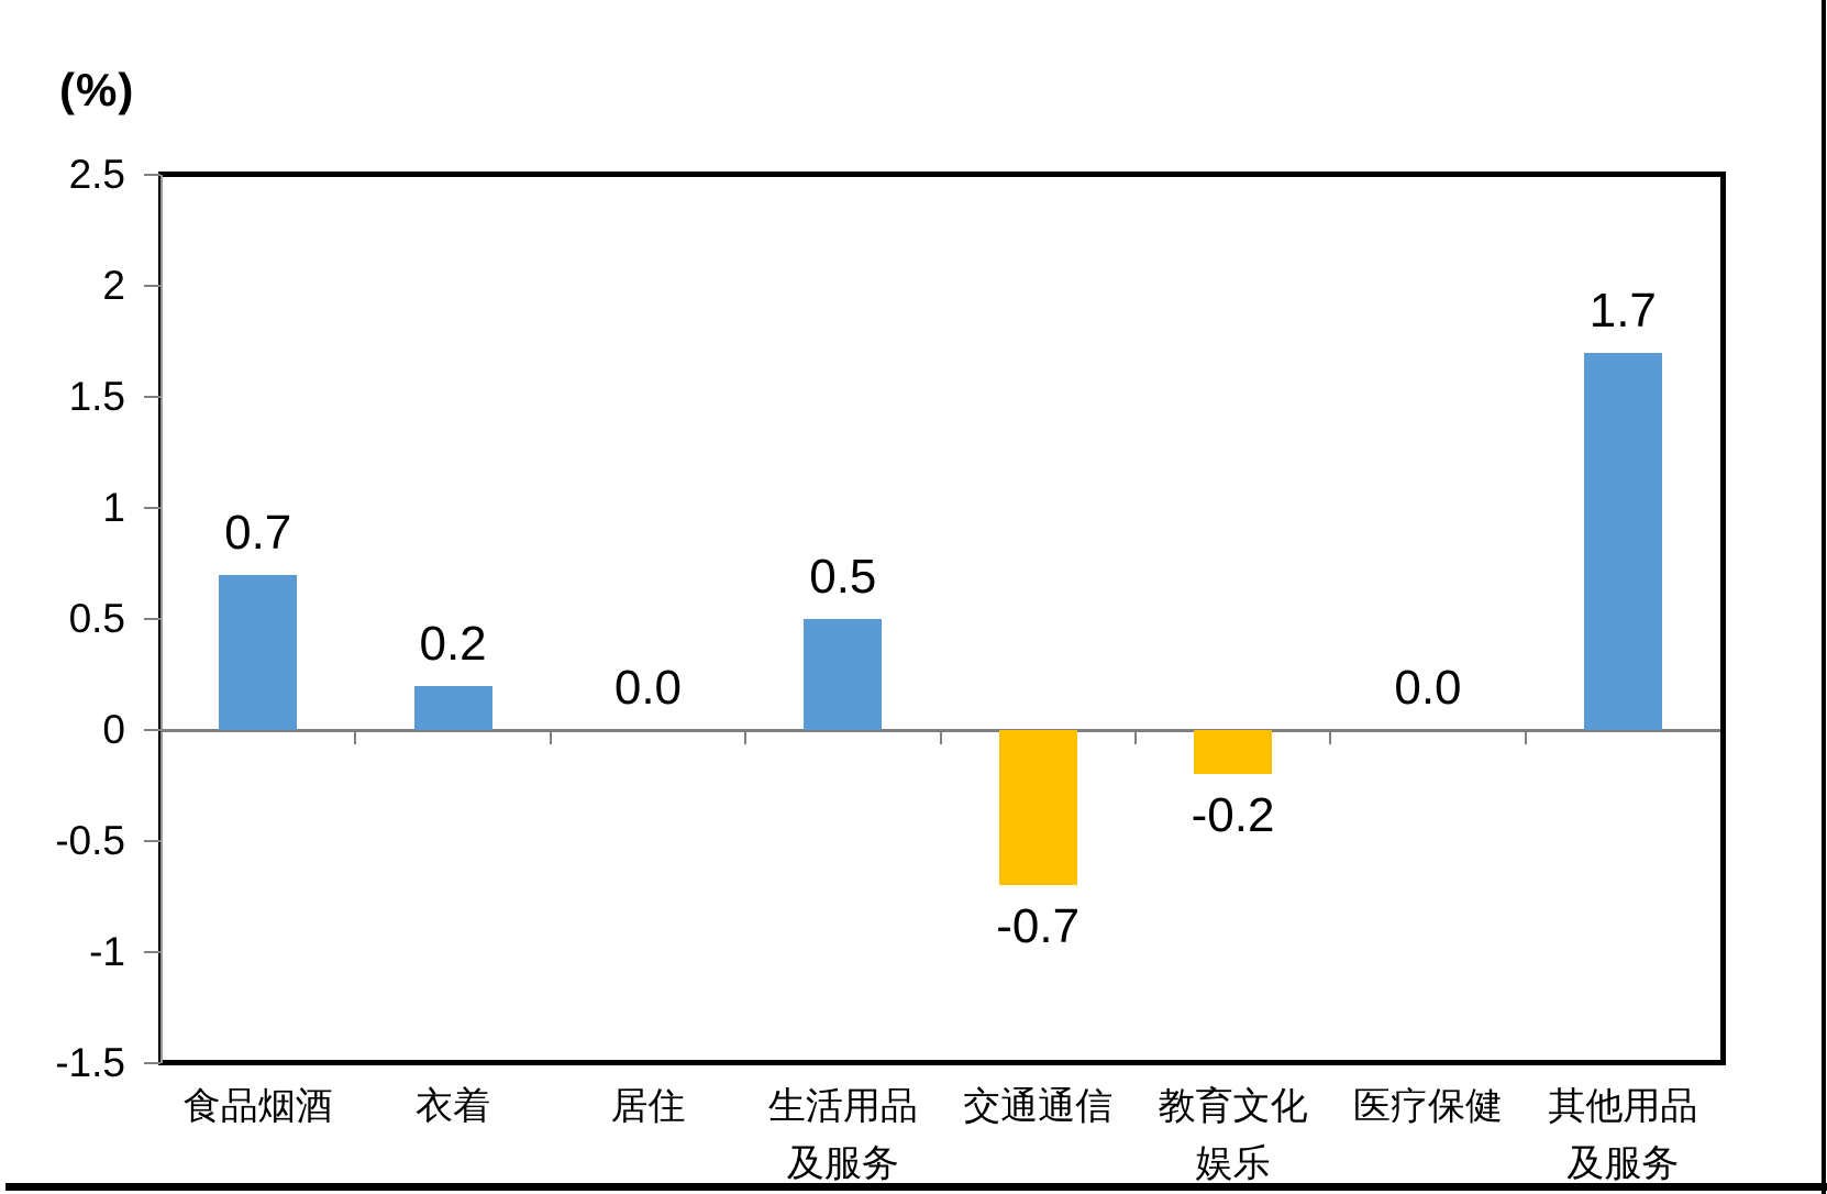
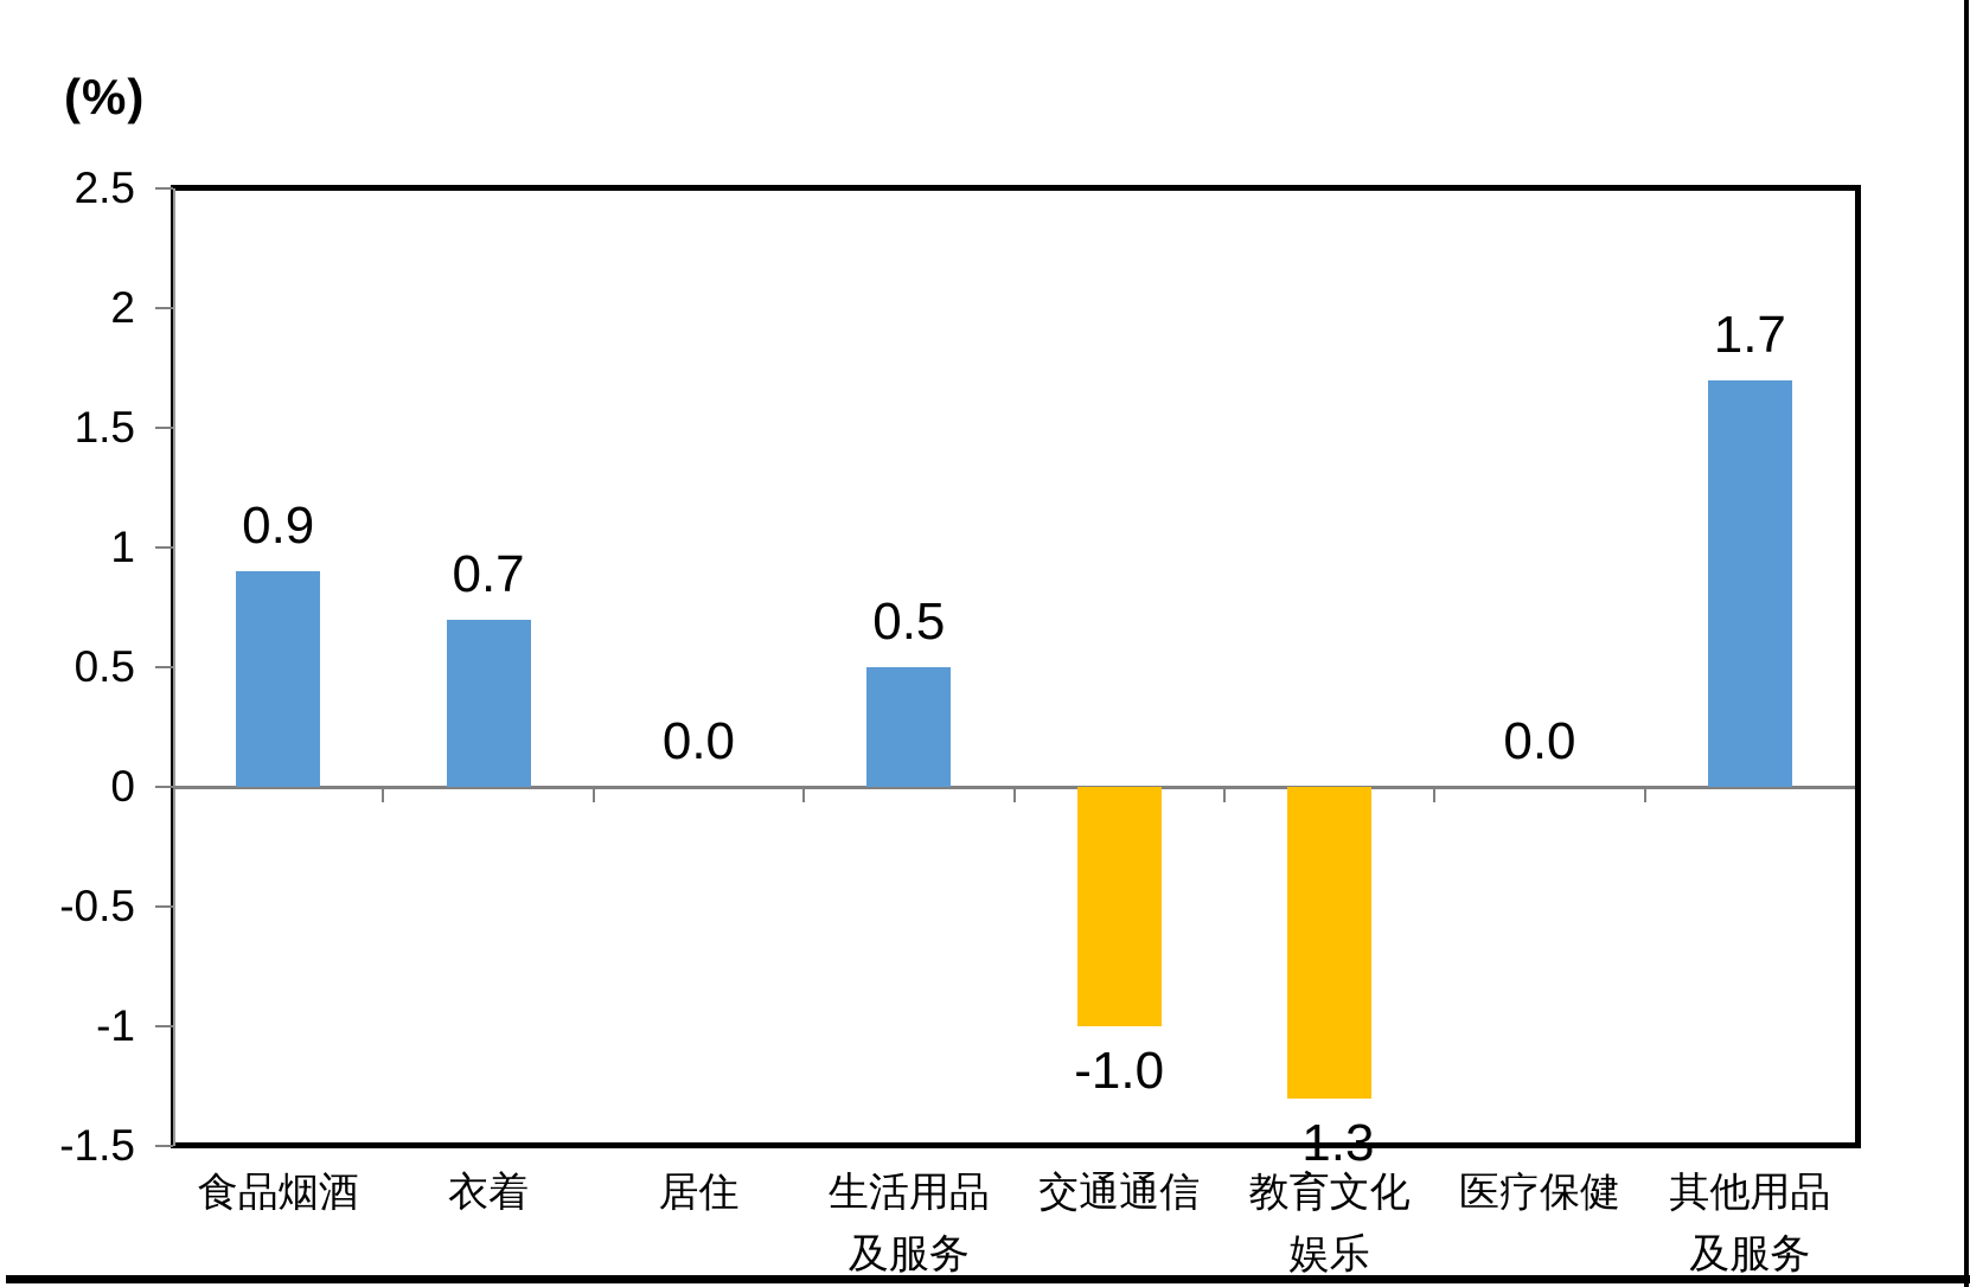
食品烟酒: 0.7 -> 0.9
衣着: 0.2 -> 0.7
交通通信: -0.7 -> -1.0
教育文化娱乐: -0.2 -> -1.3
